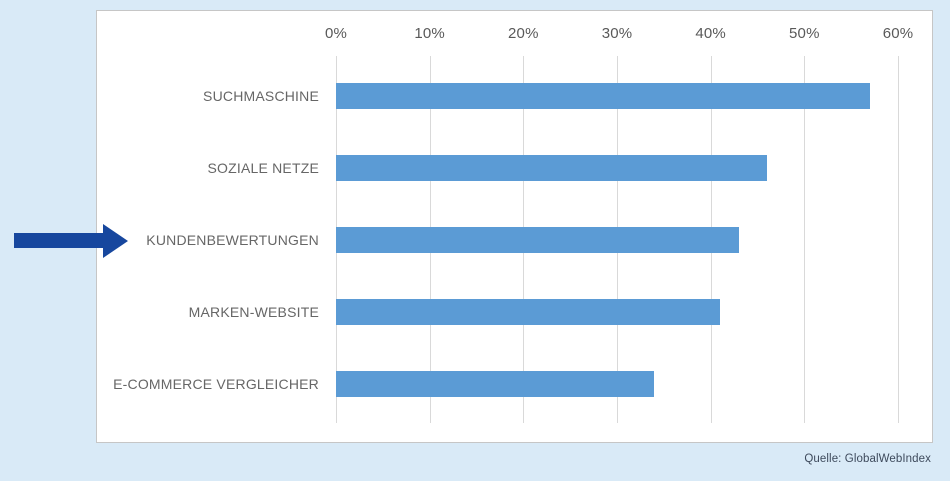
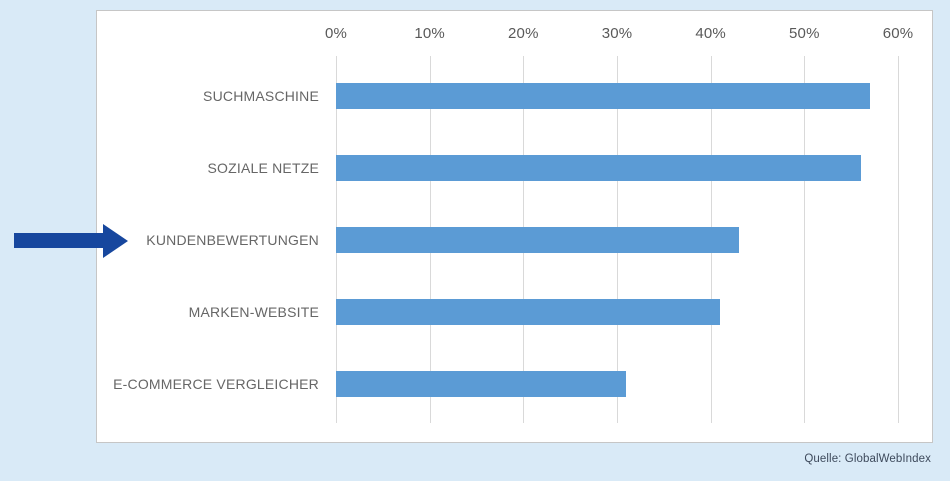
SOZIALE NETZE: 46% -> 56%
E-COMMERCE VERGLEICHER: 34% -> 31%
